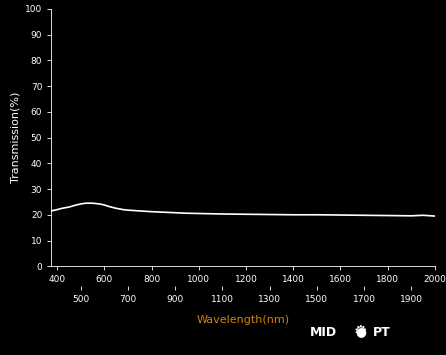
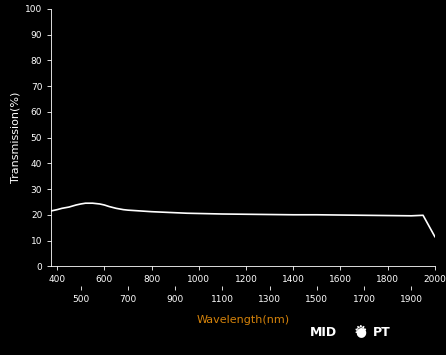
2000: 19.5 -> 11.5
